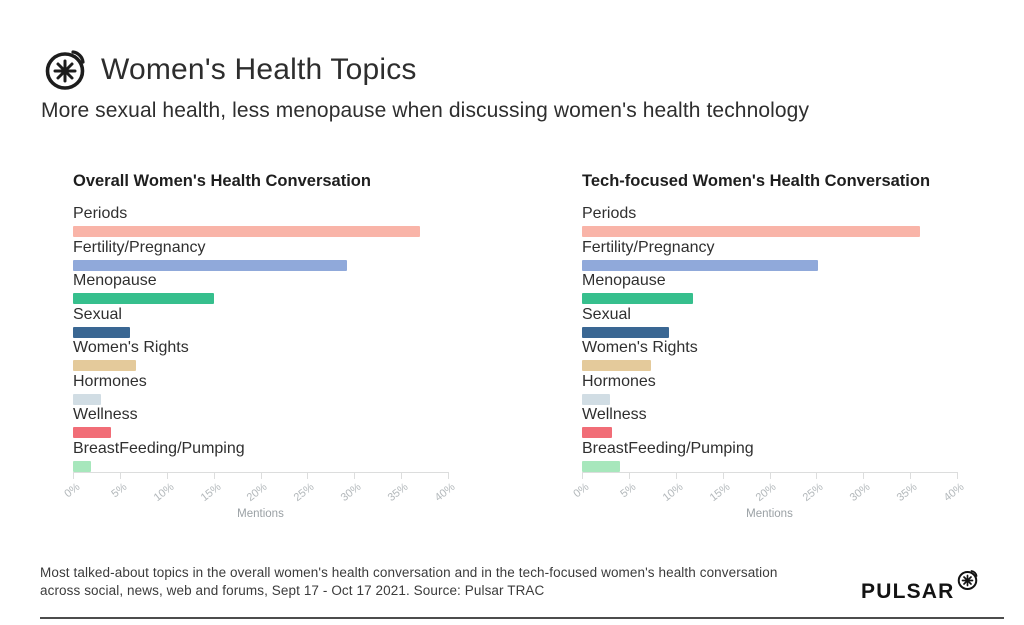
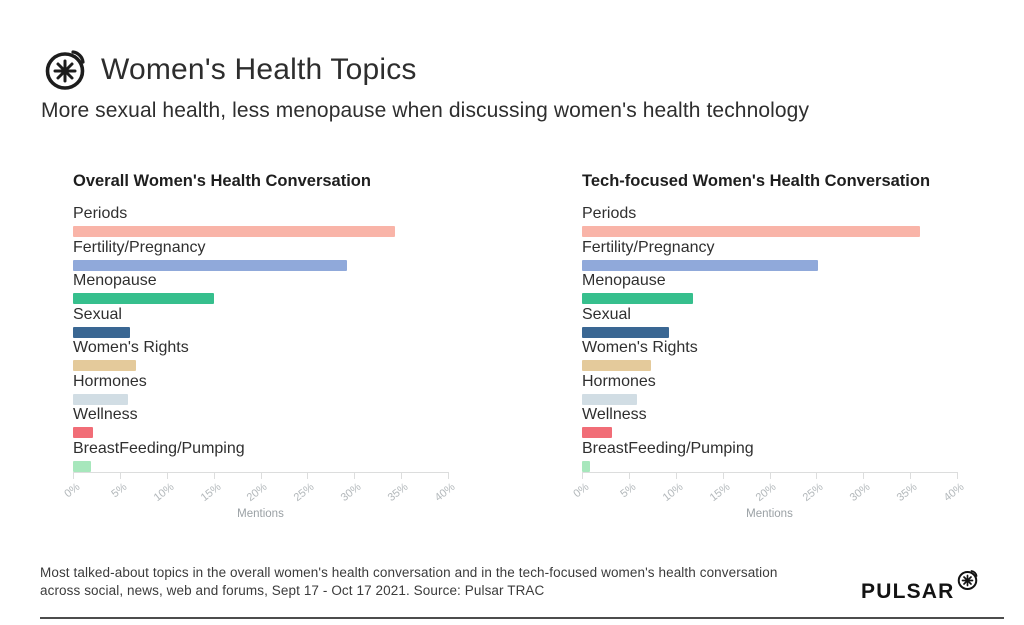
Overall Women's Health Conversation/Periods: 37% -> 34%
Overall Women's Health Conversation/Hormones: 3% -> 6%
Tech-focused Women's Health Conversation/Hormones: 3% -> 6%
Overall Women's Health Conversation/Wellness: 4% -> 2%
Tech-focused Women's Health Conversation/BreastFeeding/Pumping: 4% -> 1%
